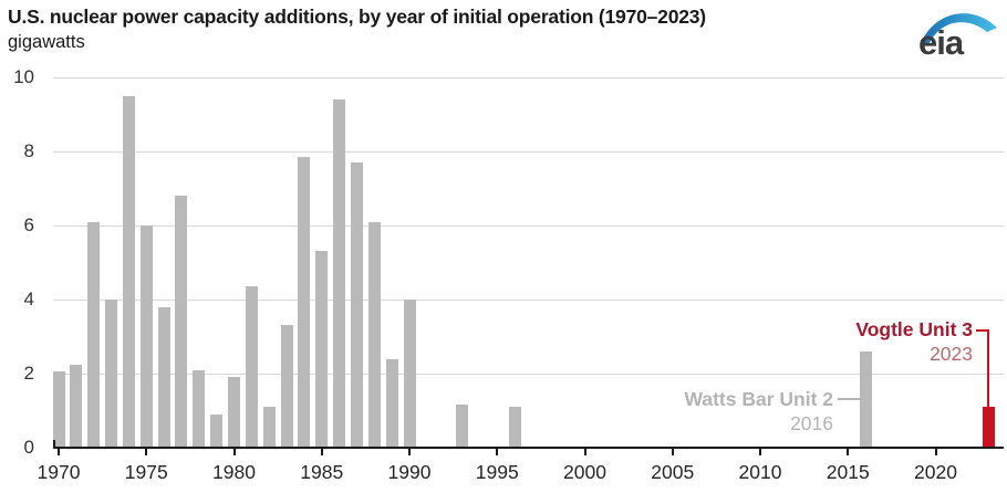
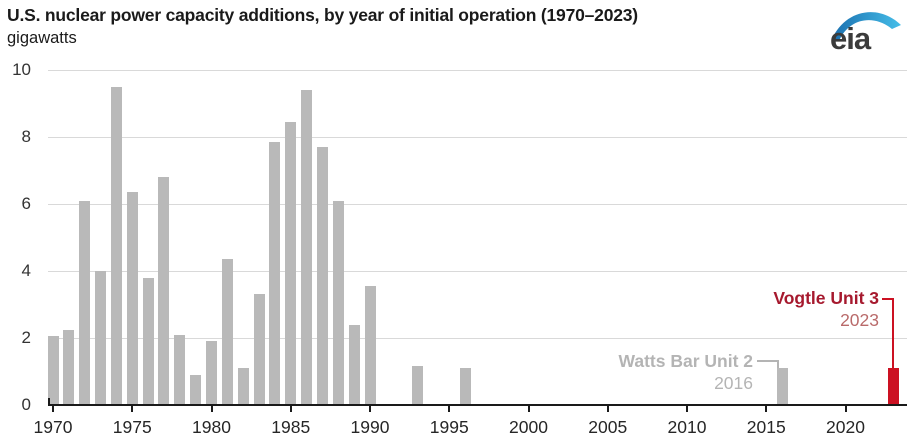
1975: 6.0 -> 6.3
1985: 5.3 -> 8.4
1990: 4.0 -> 3.5
2016: 2.6 -> 1.1
